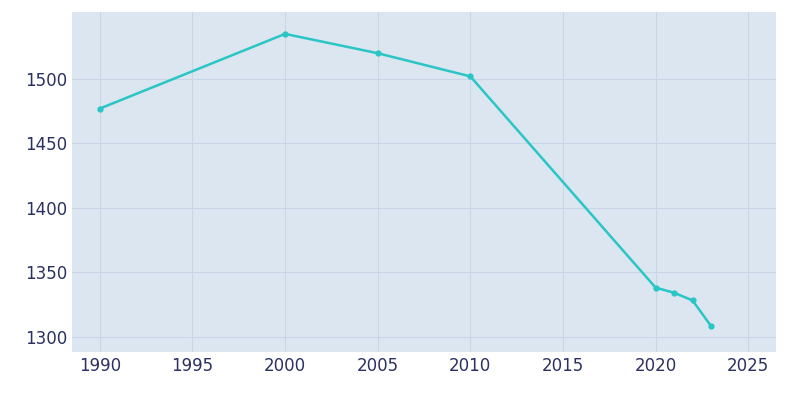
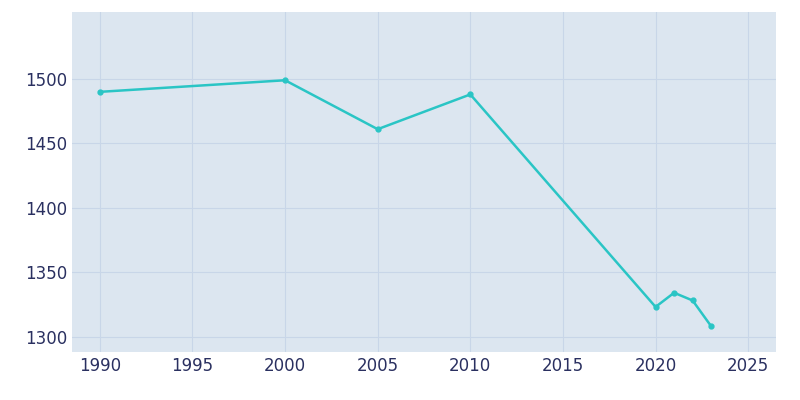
1990: 1477 -> 1490
2000: 1535 -> 1499
2005: 1520 -> 1461
2010: 1502 -> 1488
2020: 1338 -> 1323
